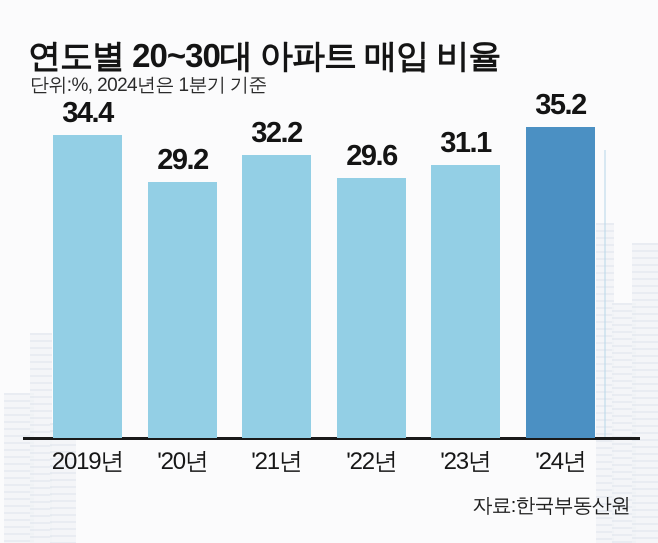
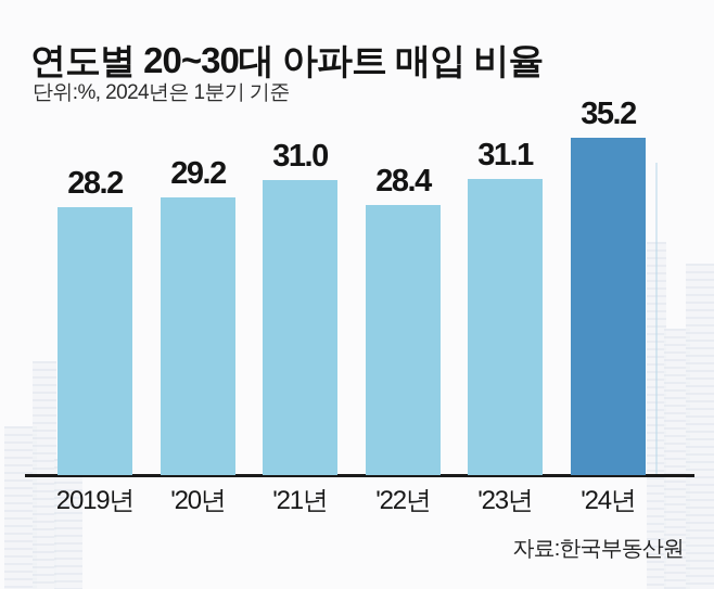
2019년: 34.4 -> 28.2
'21년: 32.2 -> 31.0
'22년: 29.6 -> 28.4
